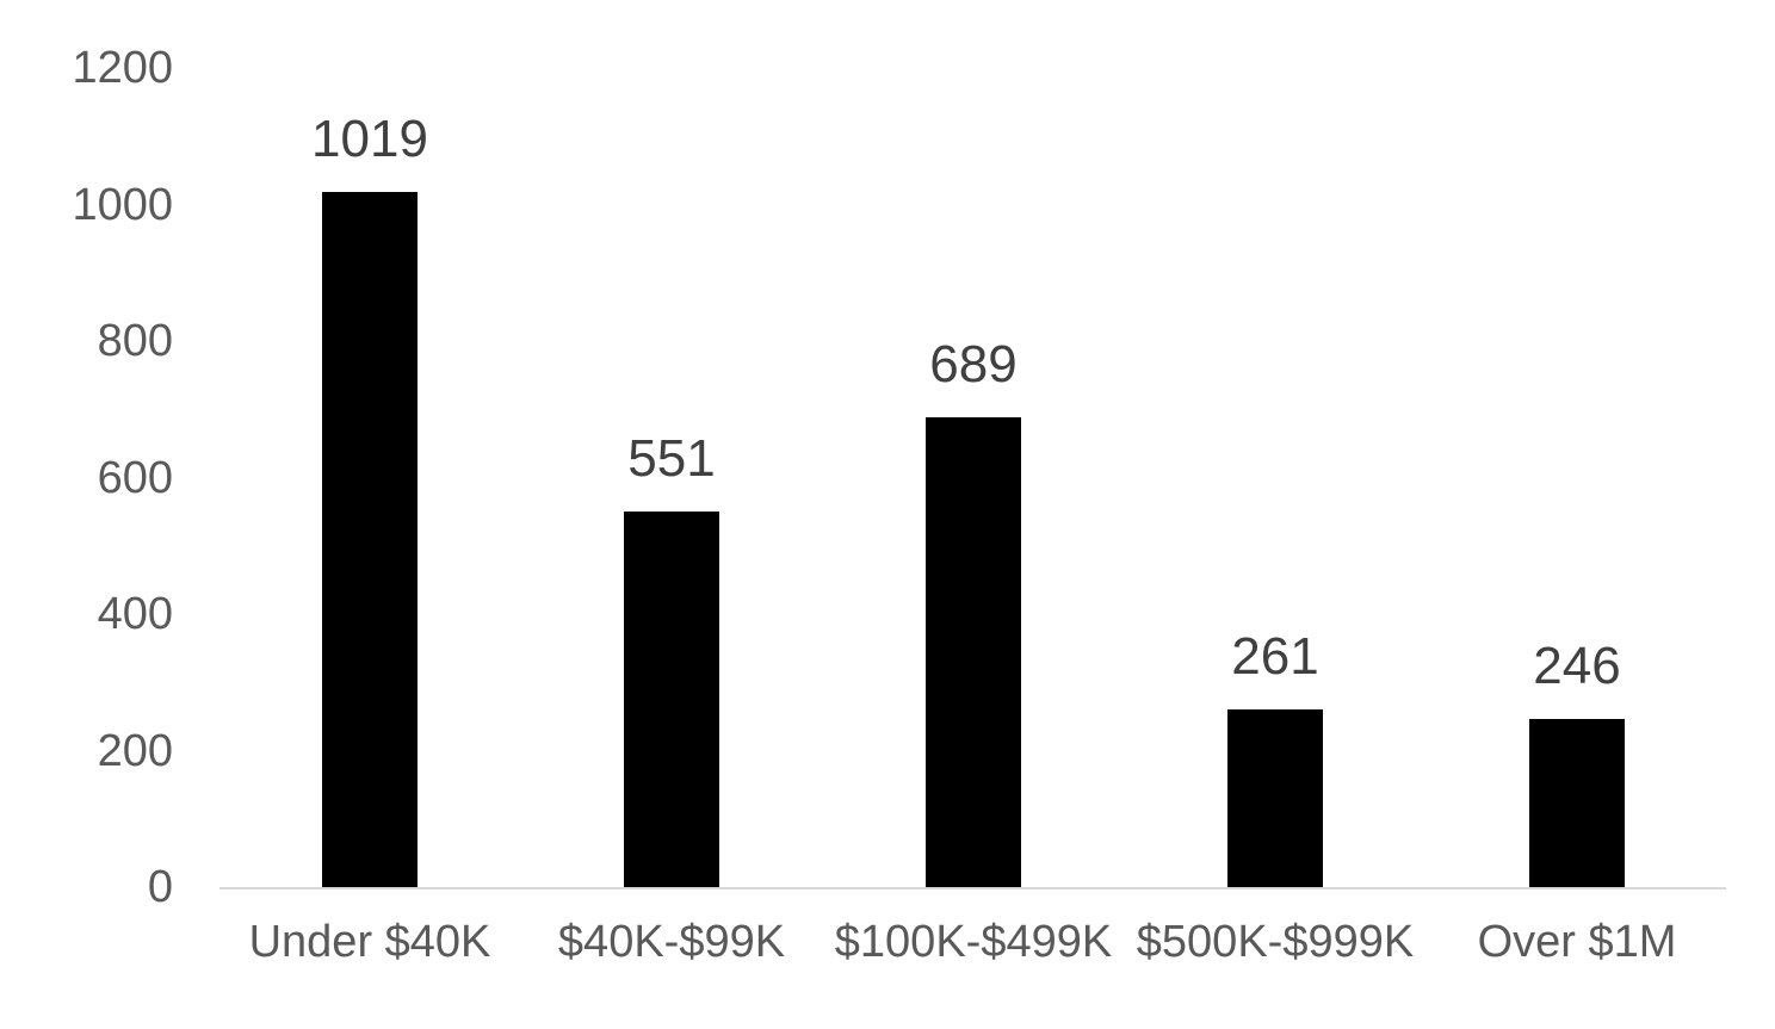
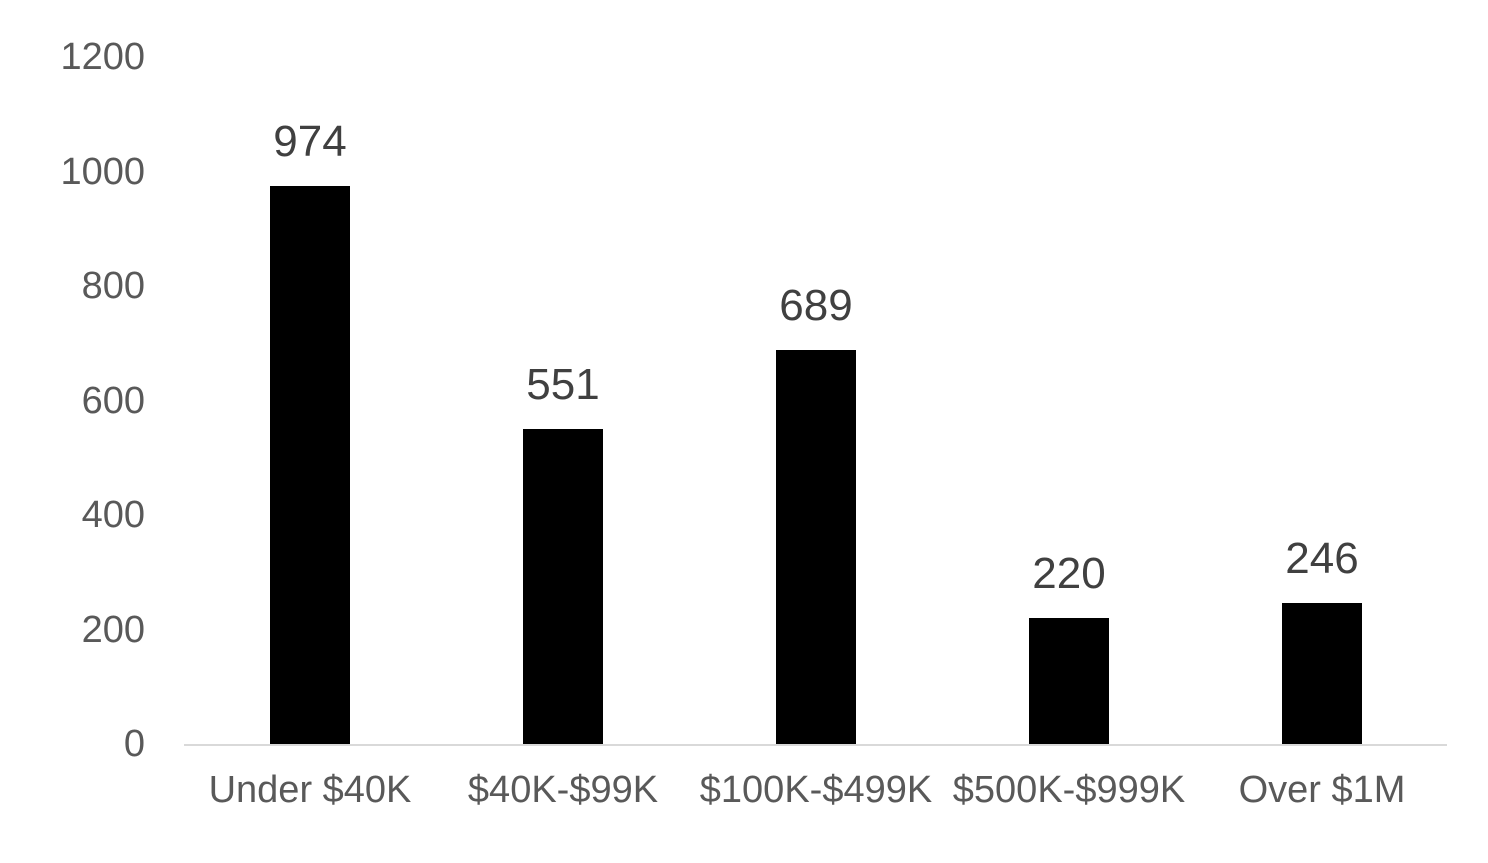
Under $40K: 1019 -> 974
$500K-$999K: 261 -> 220
